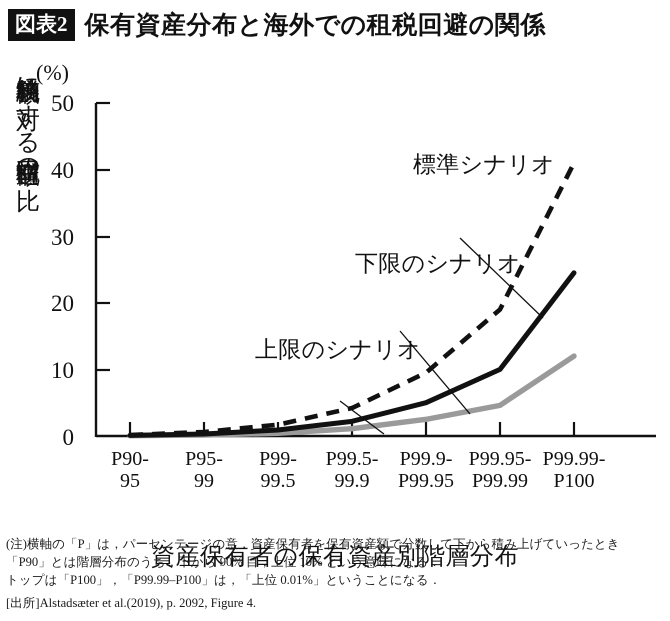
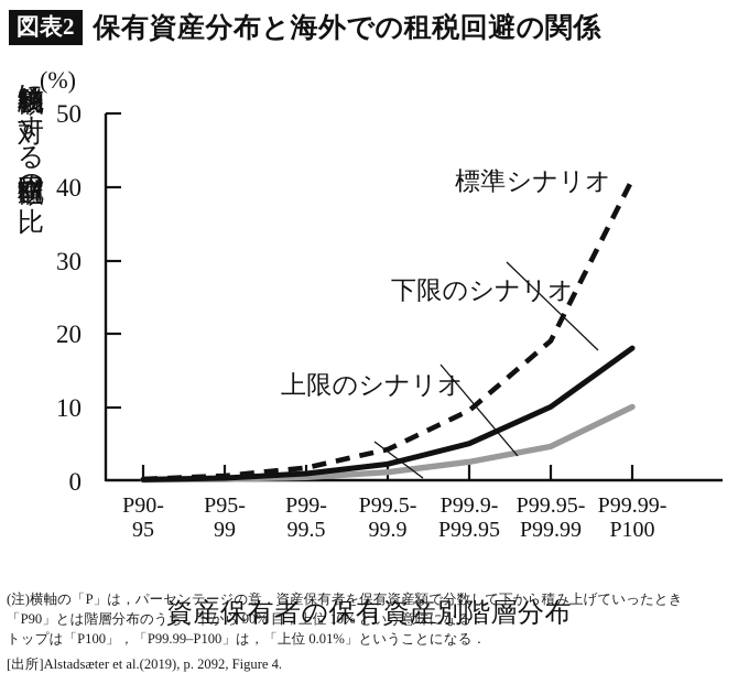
標準シナリオ/P99.99-P100: 24 -> 18
下限のシナリオ/P99.99-P100: 12 -> 10
